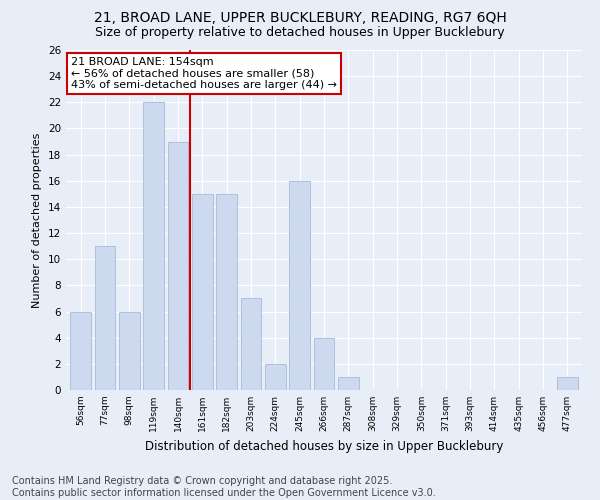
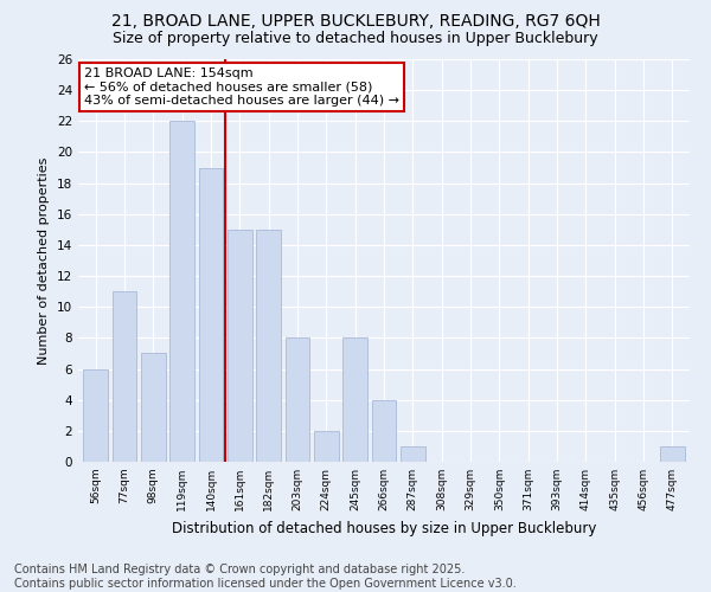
98sqm: 6 -> 7
203sqm: 7 -> 8
245sqm: 16 -> 8
